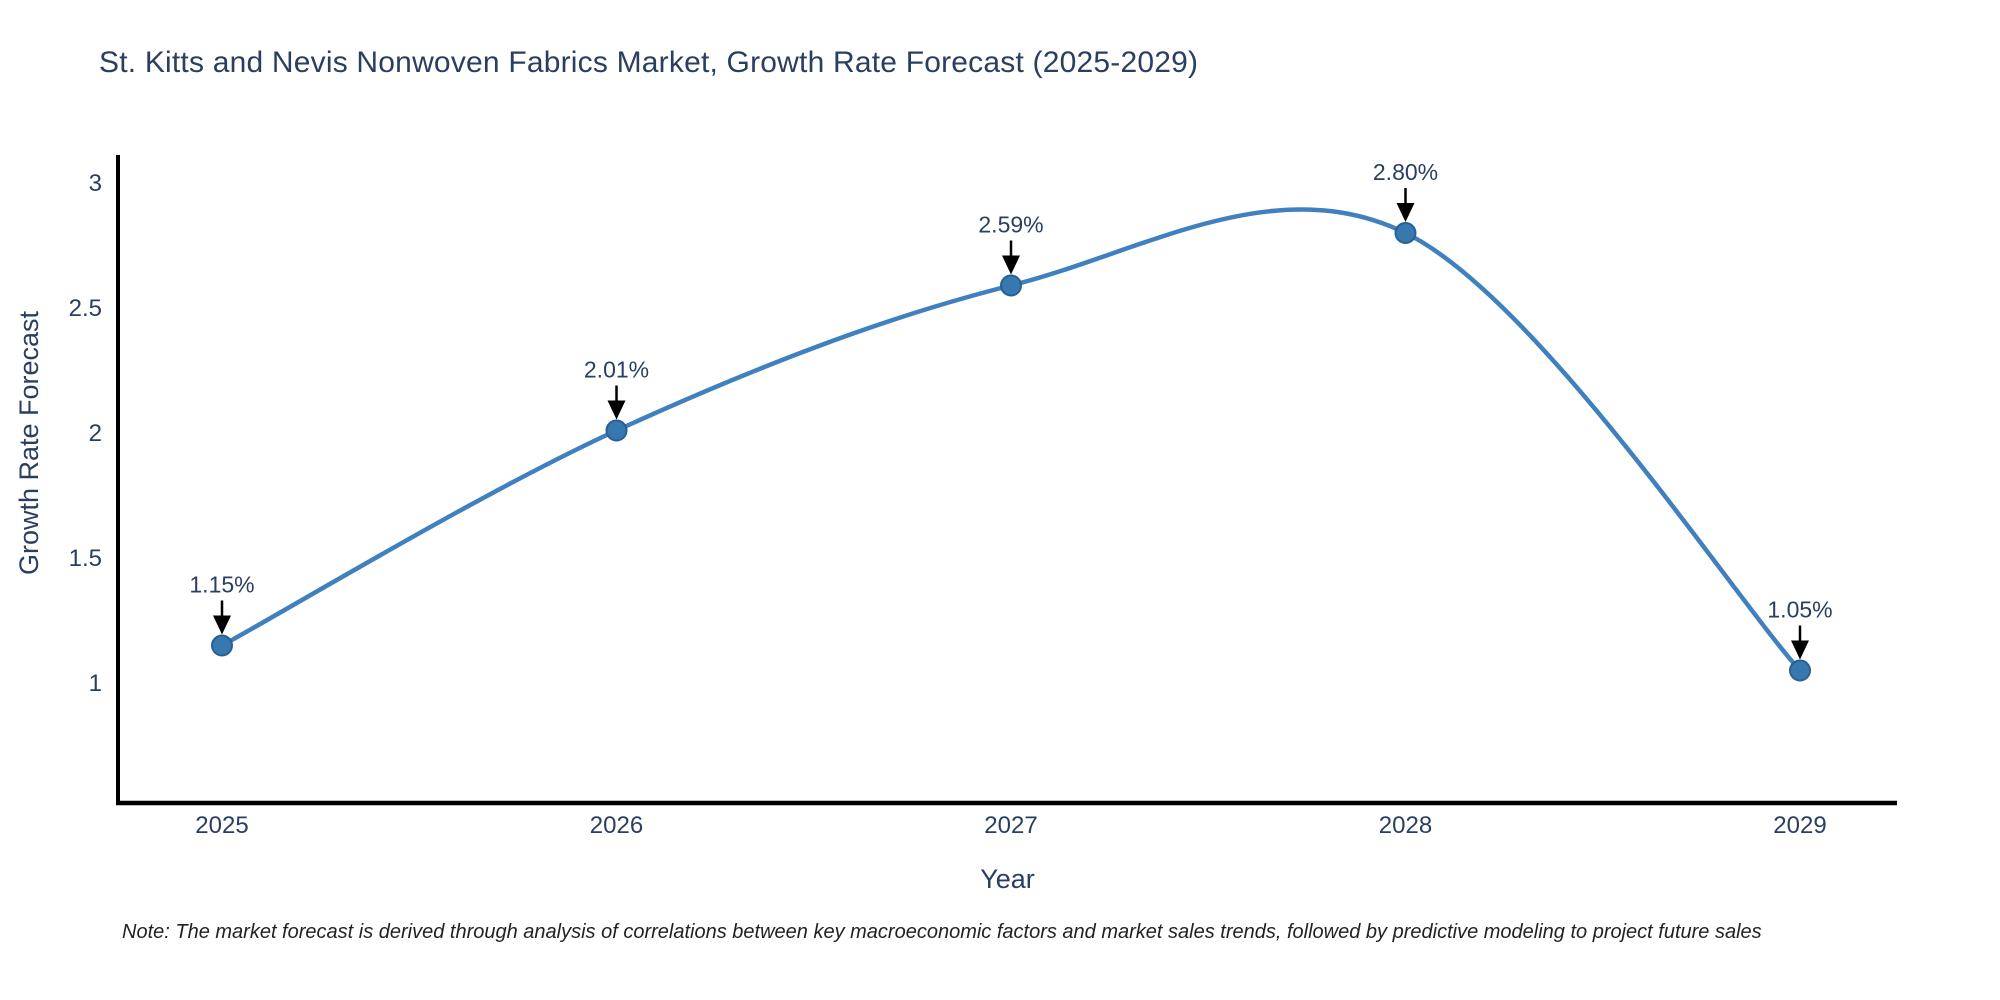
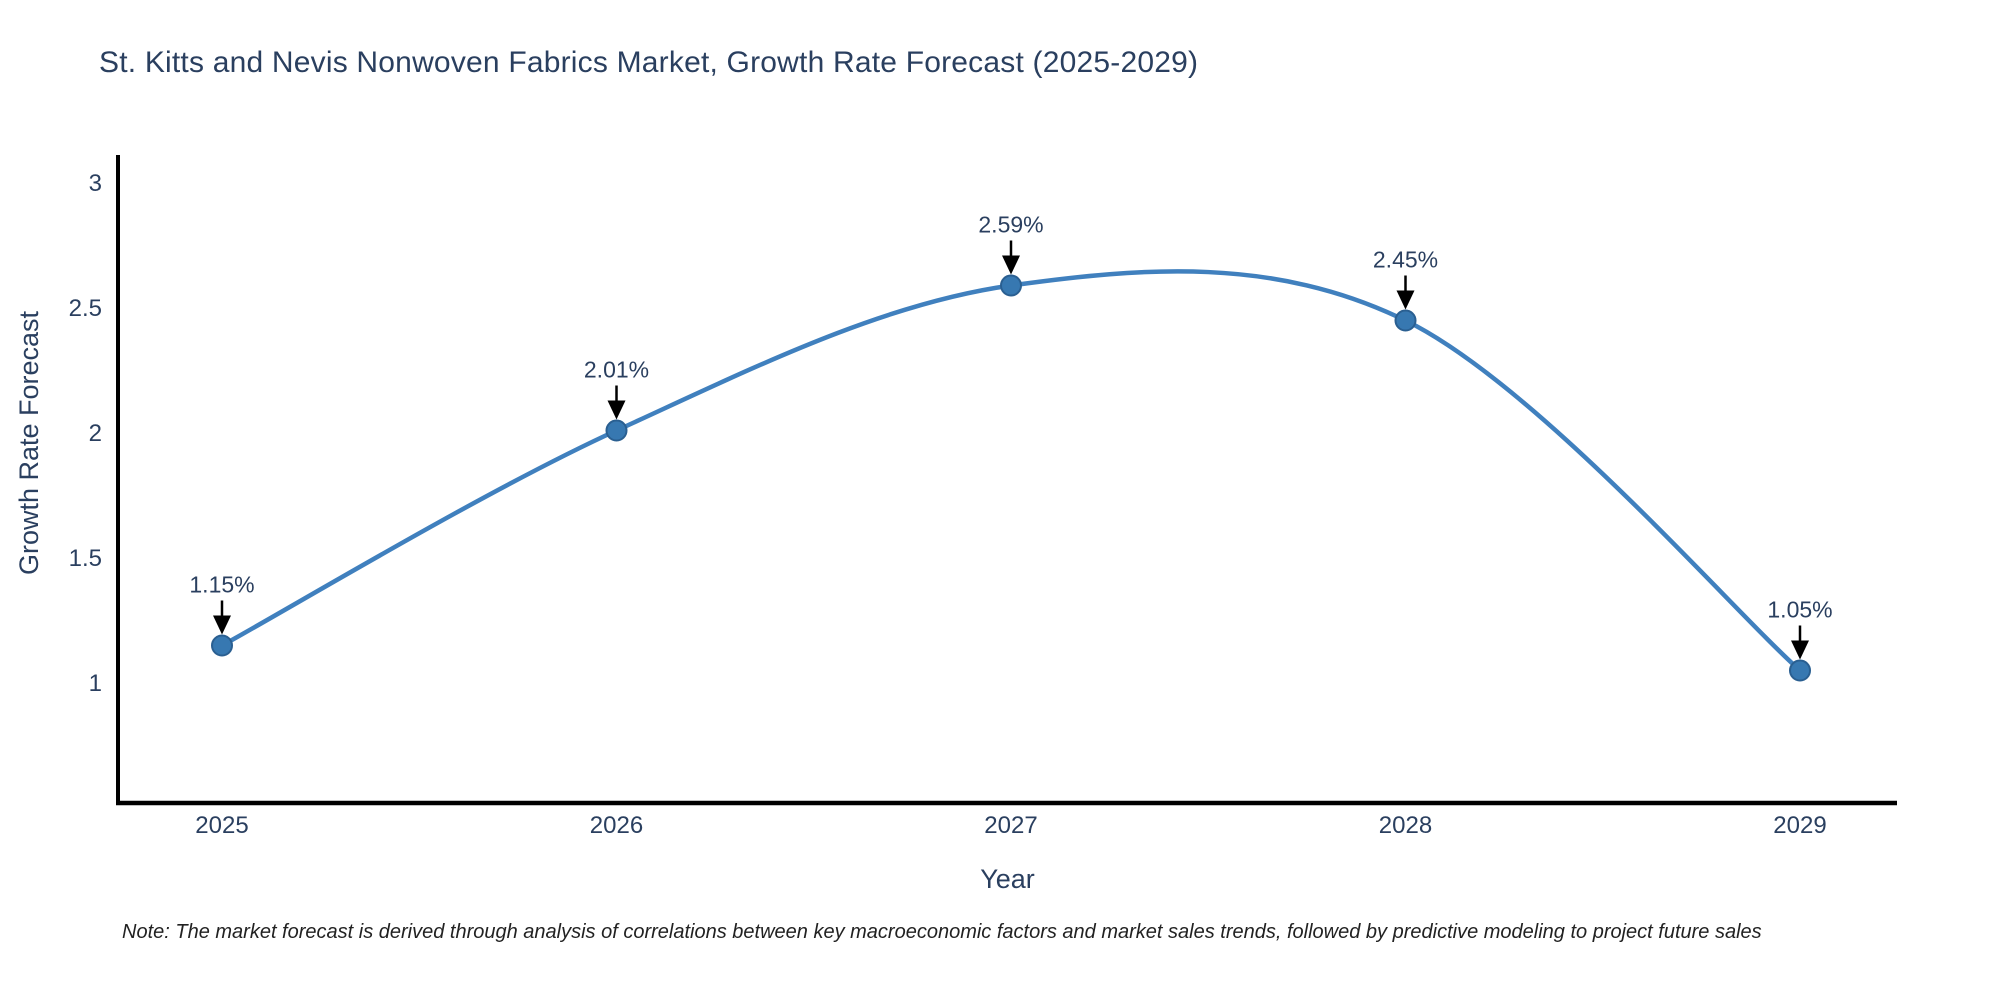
2028: 2.80% -> 2.45%
